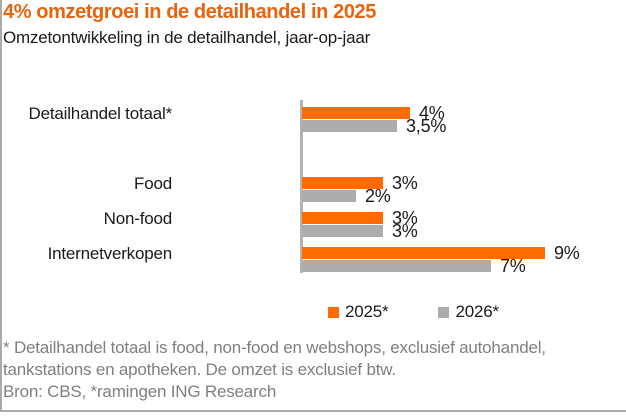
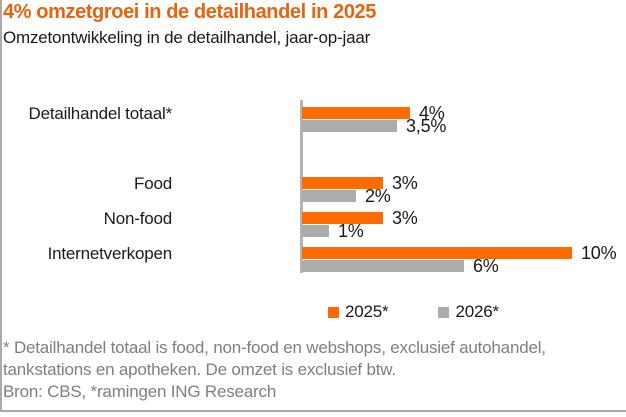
2026*/Non-food: 3% -> 1%
2025*/Internetverkopen: 9% -> 10%
2026*/Internetverkopen: 7% -> 6%
